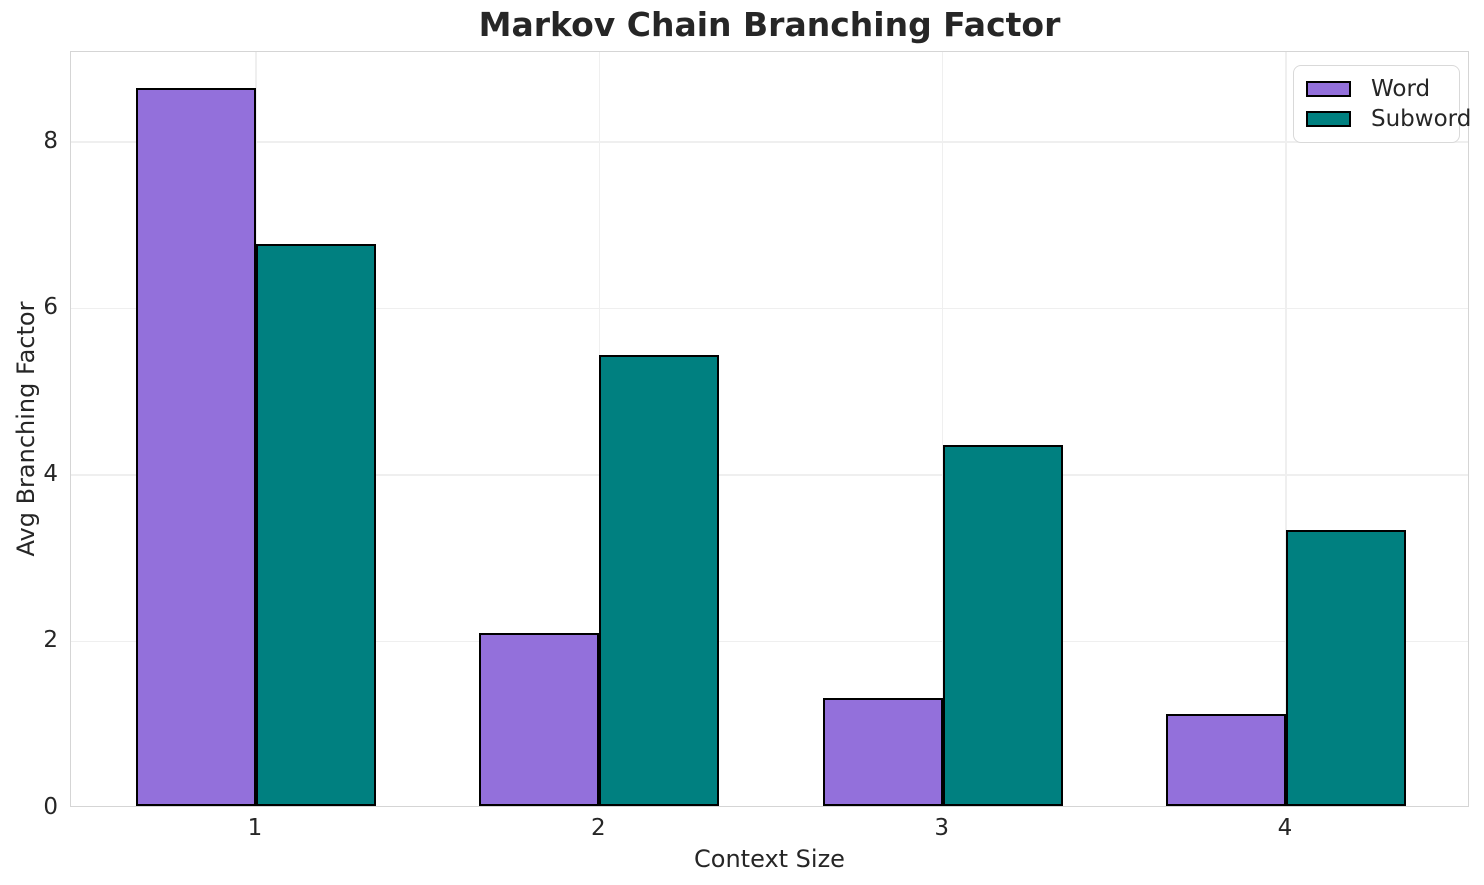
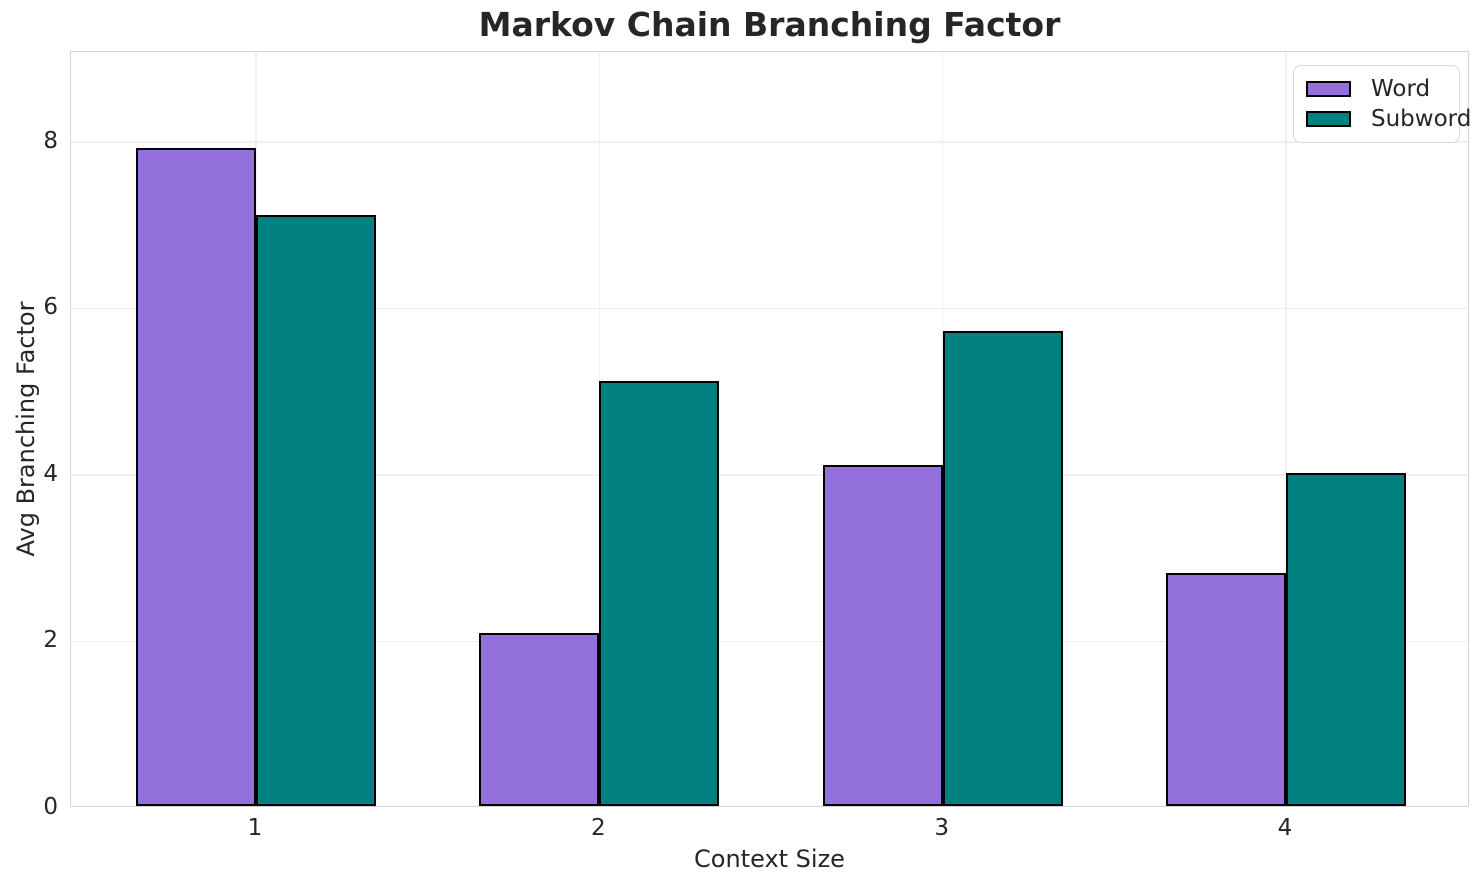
Word/1: 8.6 -> 7.9
Subword/1: 6.8 -> 7.1
Subword/2: 5.4 -> 5.1
Word/3: 1.3 -> 4.1
Subword/3: 4.3 -> 5.7
Word/4: 1.1 -> 2.8
Subword/4: 3.3 -> 4.0
